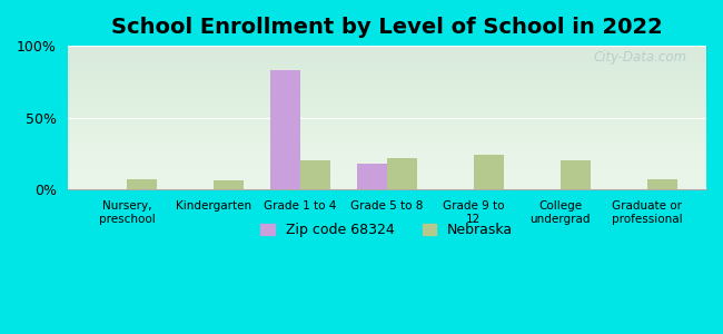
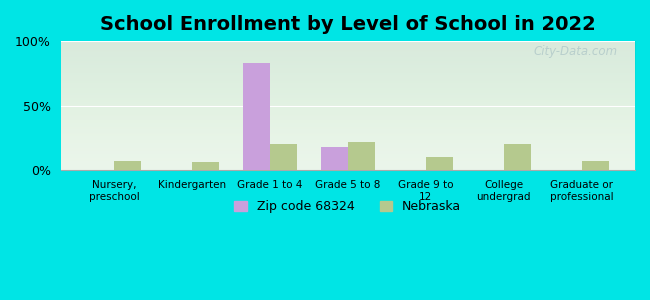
Nebraska/Grade 9 to 12: 24% -> 10%
